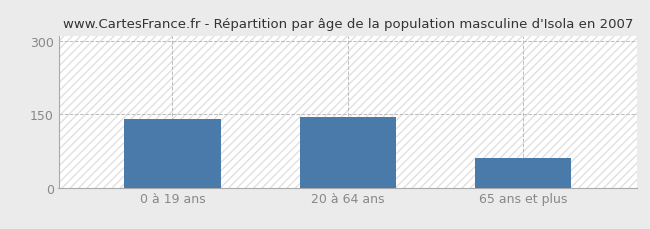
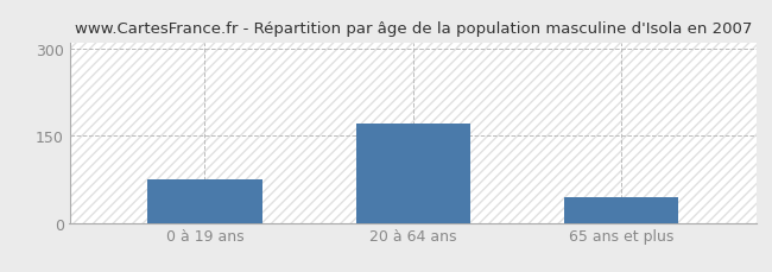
0 à 19 ans: 140 -> 75
20 à 64 ans: 145 -> 170
65 ans et plus: 60 -> 45
